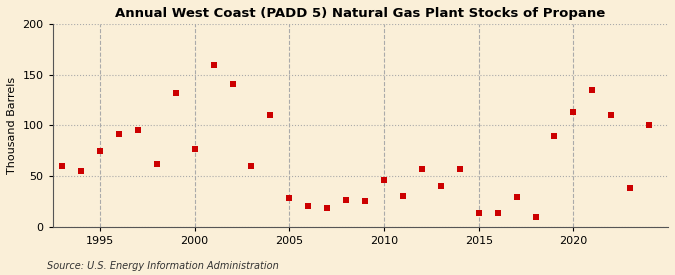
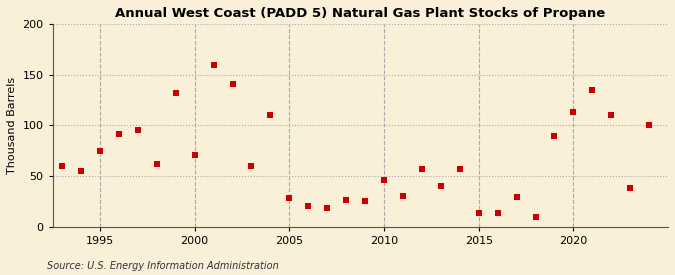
2000: 77 -> 71
